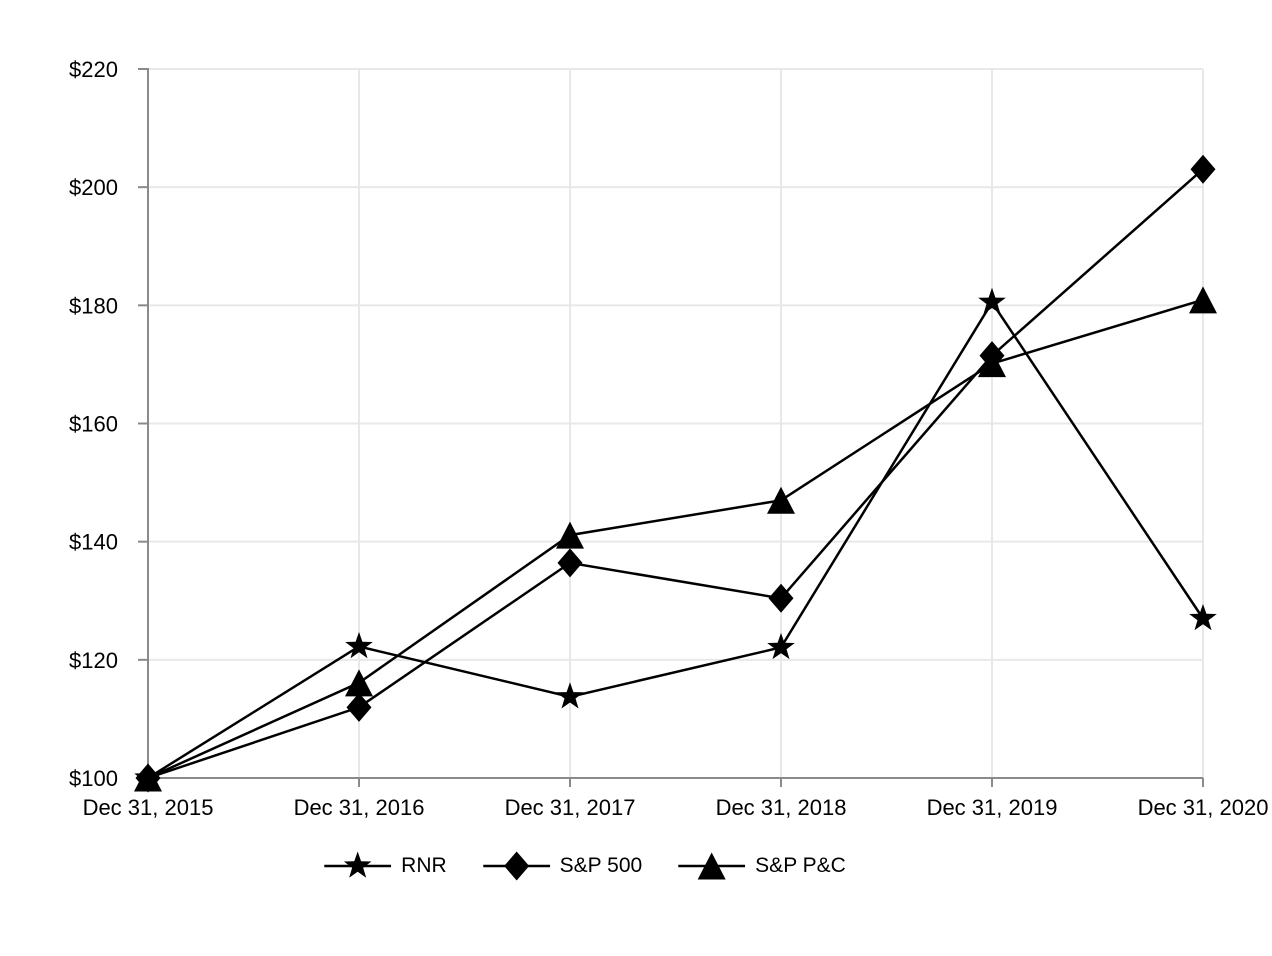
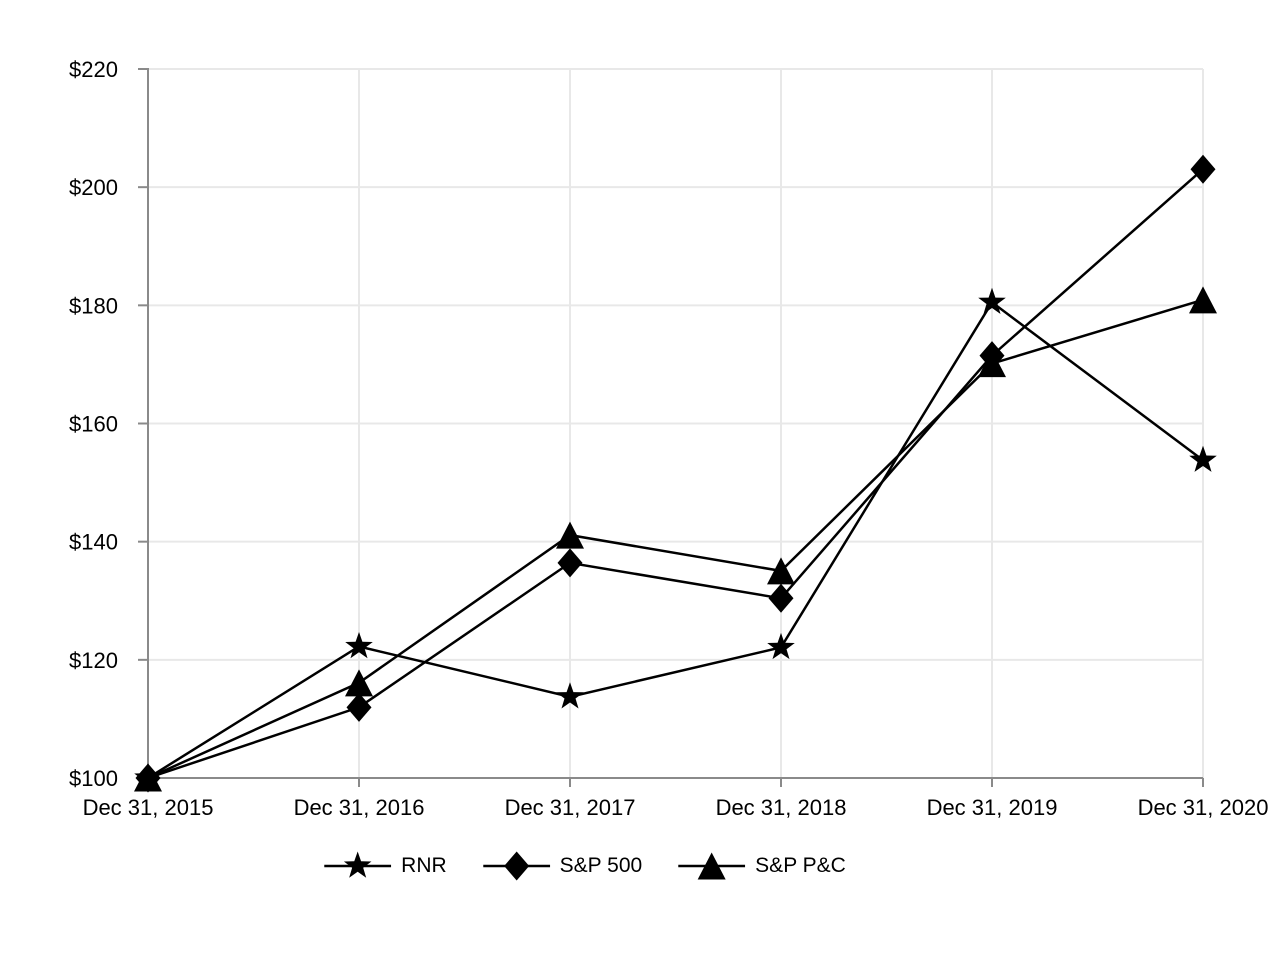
S&P P&C/Dec 31, 2018: $147 -> $135
RNR/Dec 31, 2020: $127 -> $154
